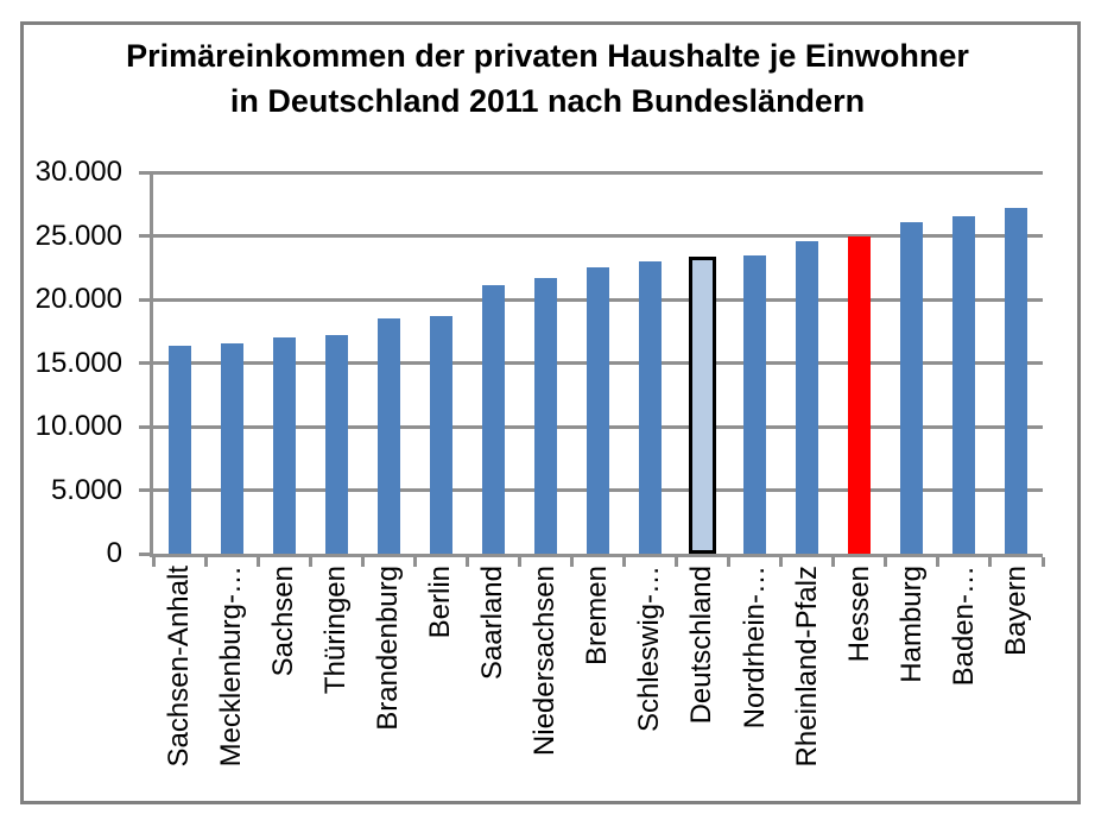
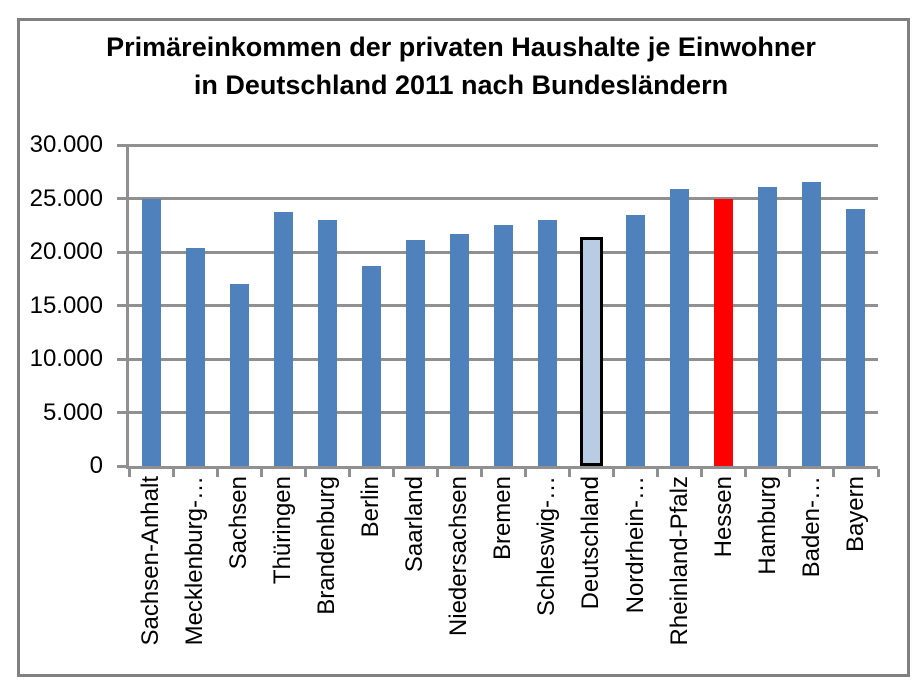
Sachsen-Anhalt: 16400 -> 25000
Mecklenburg-…: 16500 -> 20400
Thüringen: 17200 -> 23700
Brandenburg: 18600 -> 23000
Deutschland: 23400 -> 21400
Rheinland-Pfalz: 24600 -> 25900
Bayern: 27200 -> 24000
